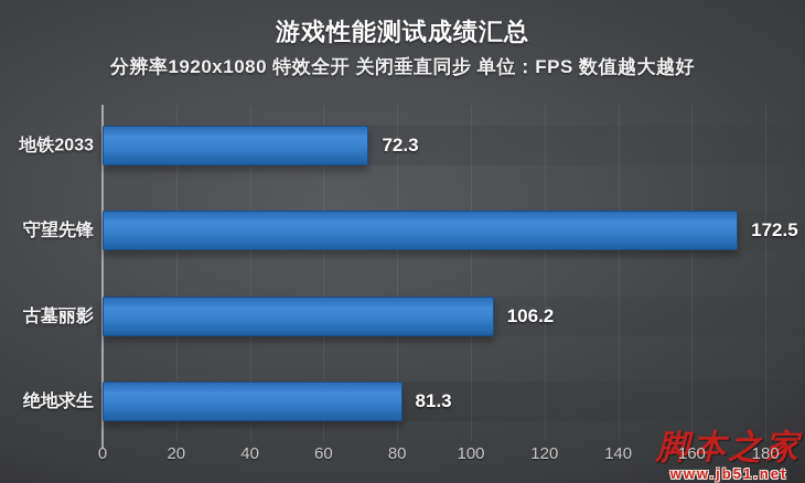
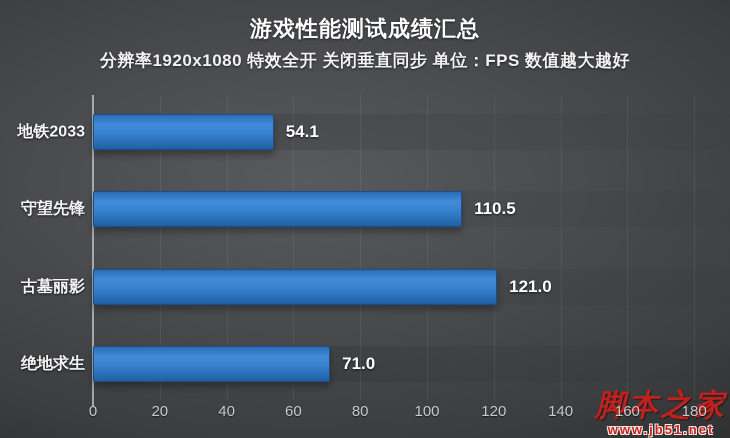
地铁2033: 72.3 -> 54.1
守望先锋: 172.5 -> 110.5
古墓丽影: 106.2 -> 121.0
绝地求生: 81.3 -> 71.0
